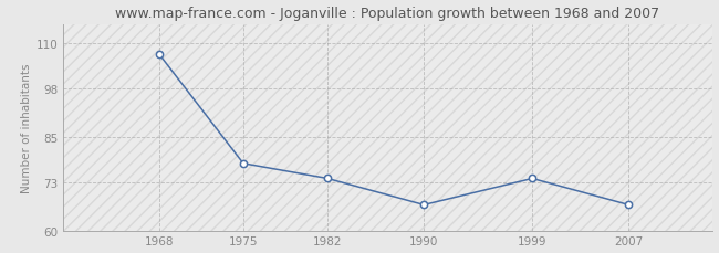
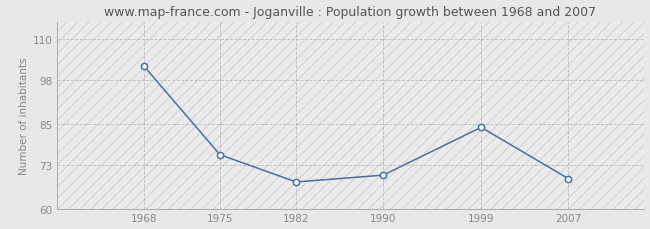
1968: 107 -> 102
1975: 78 -> 76
1982: 74 -> 68
1990: 67 -> 70
1999: 74 -> 84
2007: 67 -> 69
